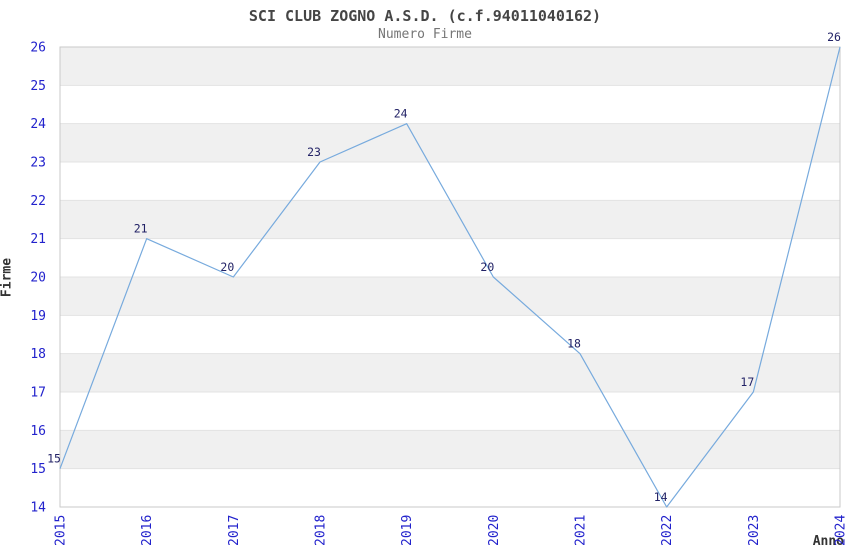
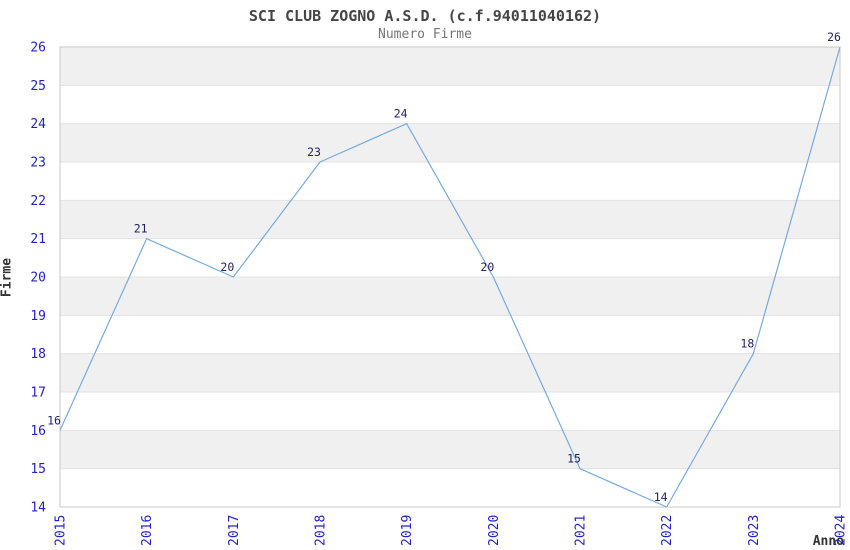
2015: 15 -> 16
2021: 18 -> 15
2023: 17 -> 18
